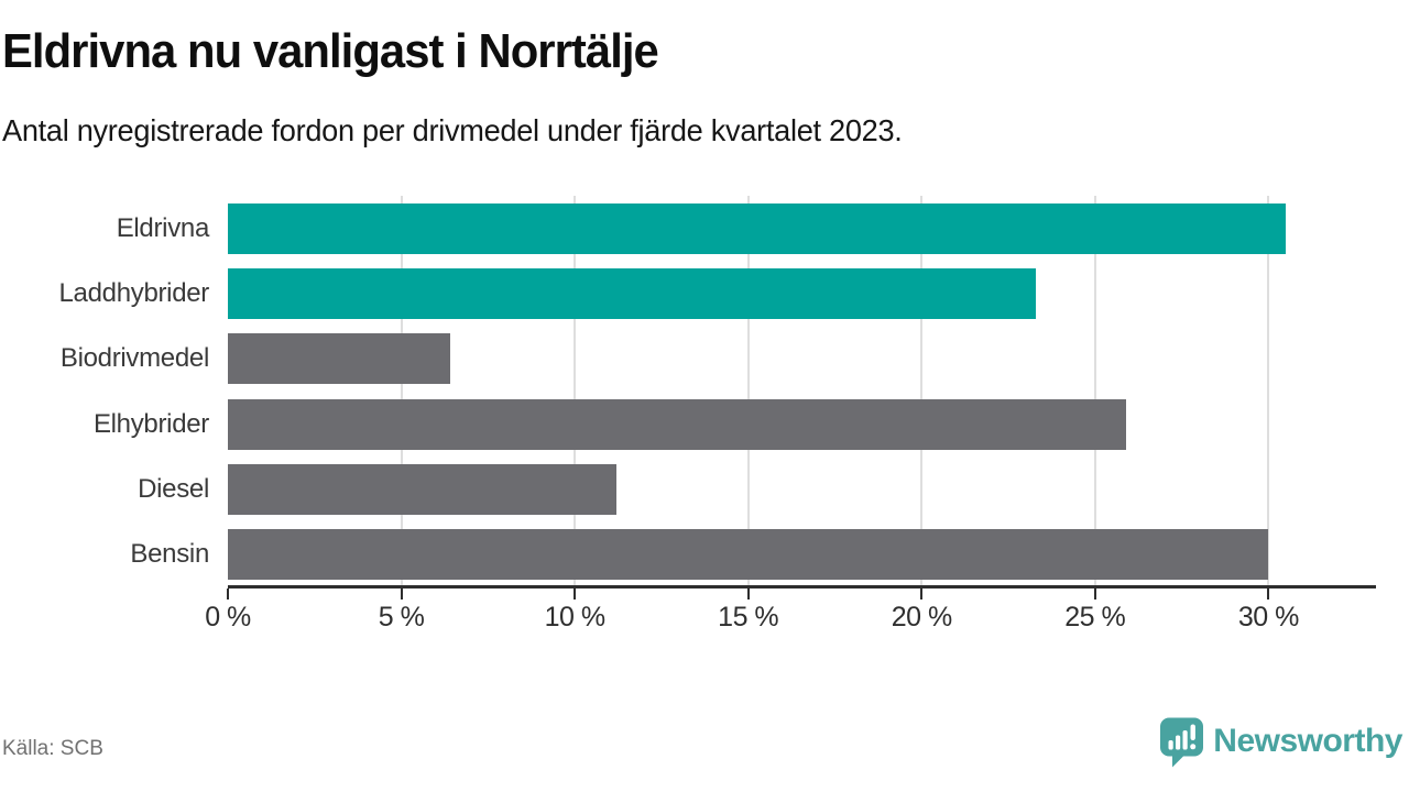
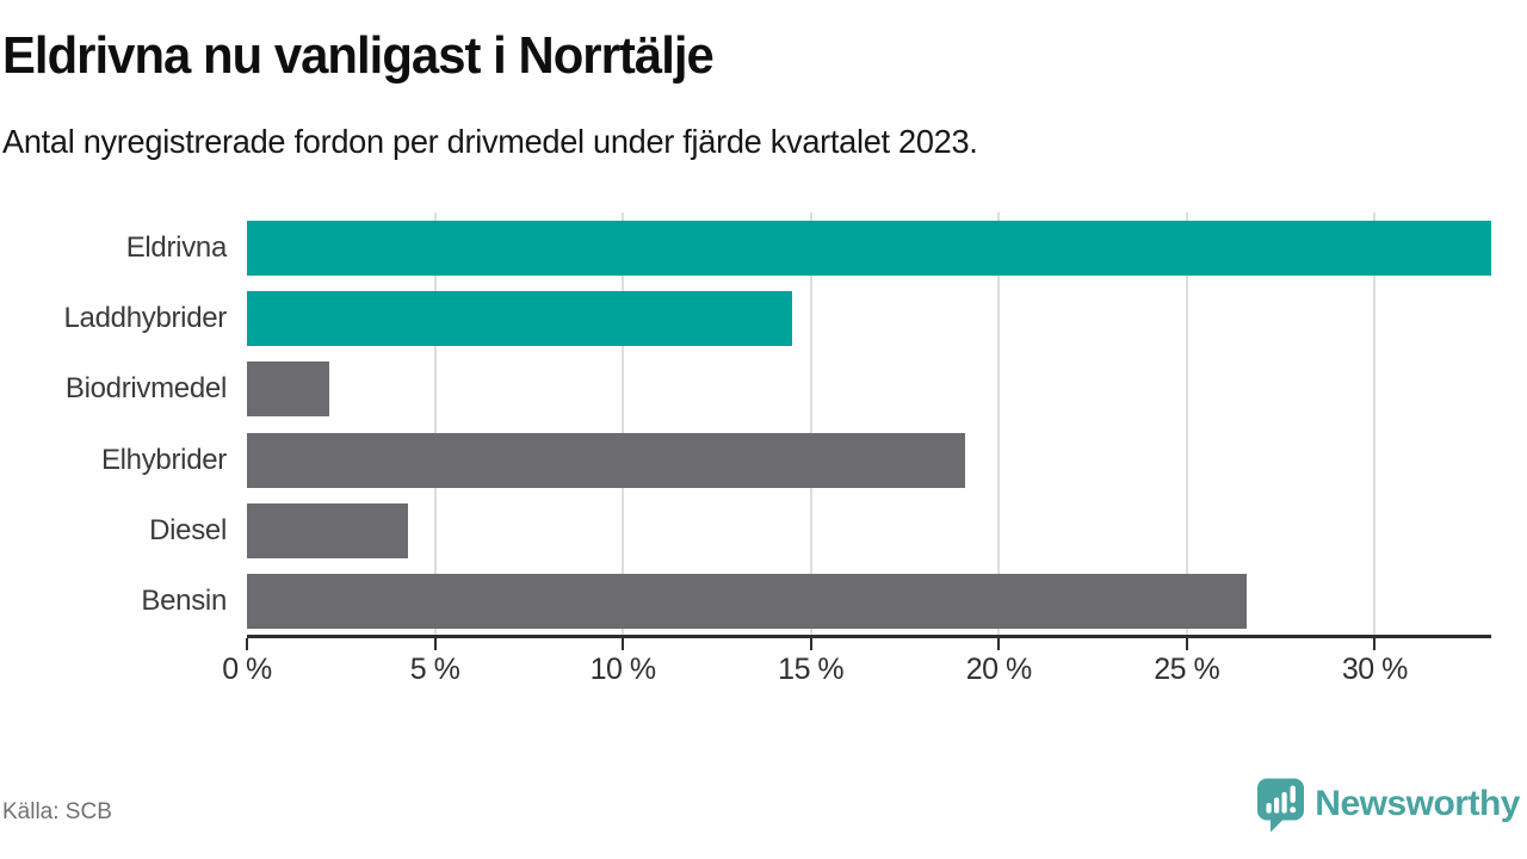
Eldrivna: 30.5% -> 33.1%
Laddhybrider: 23.3% -> 14.5%
Biodrivmedel: 6.4% -> 2.2%
Elhybrider: 25.9% -> 19.1%
Diesel: 11.2% -> 4.3%
Bensin: 30.0% -> 26.6%
